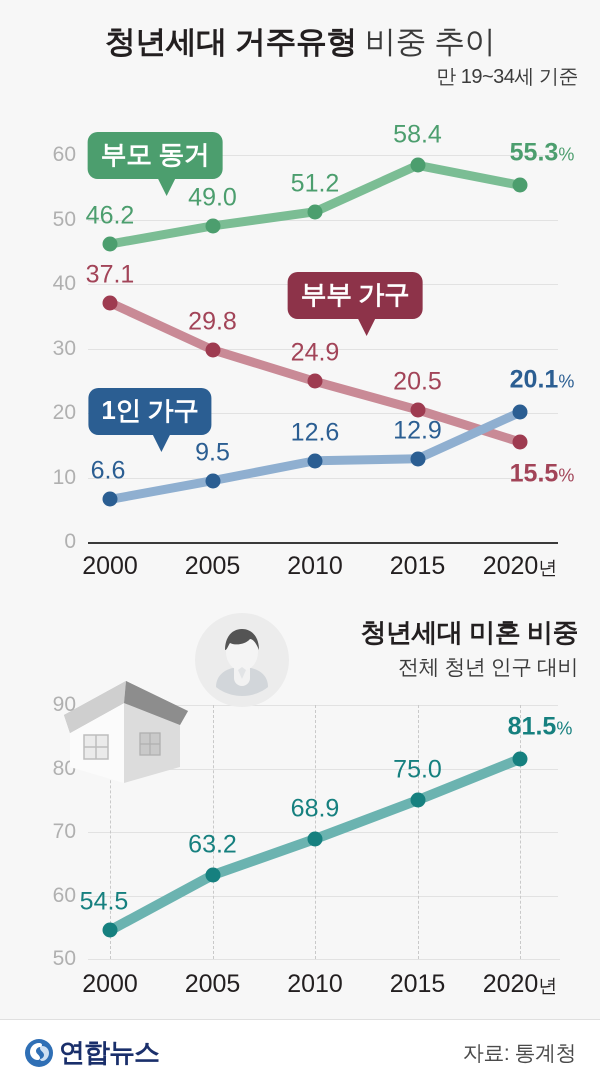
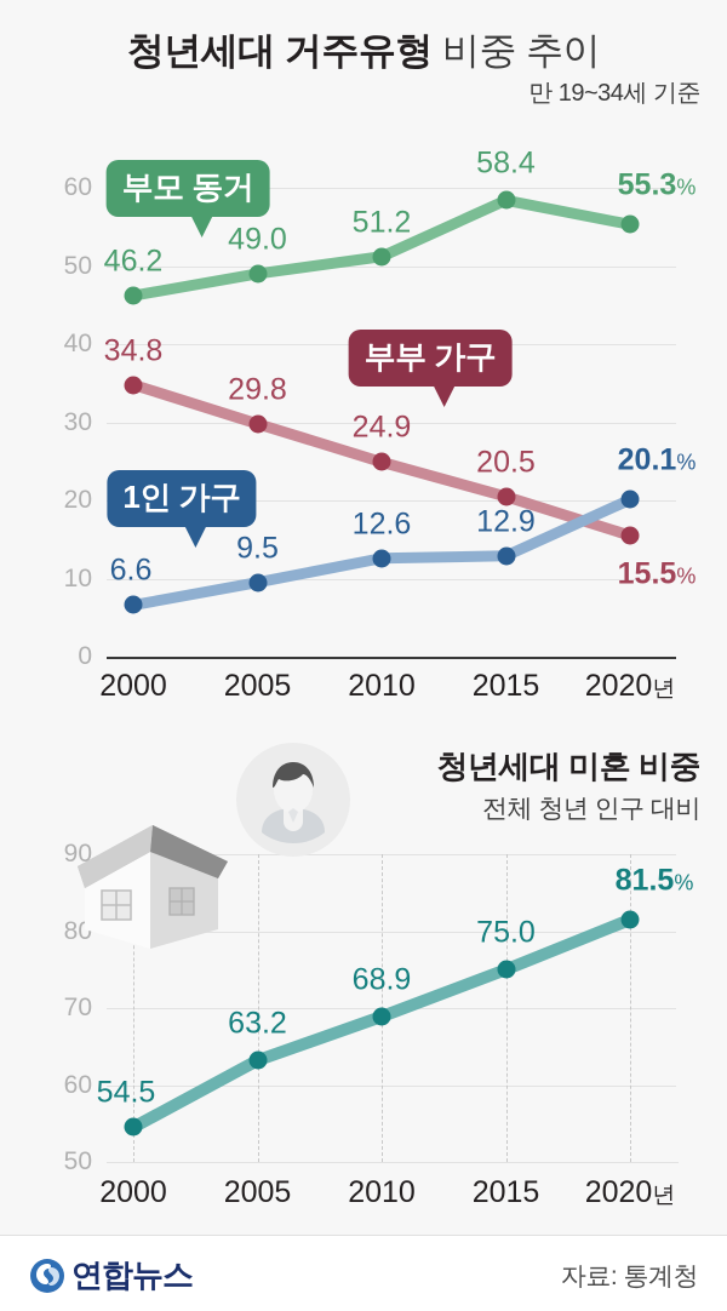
청년세대 거주유형 비중 추이/부부 가구/2000: 37.1 -> 34.8
